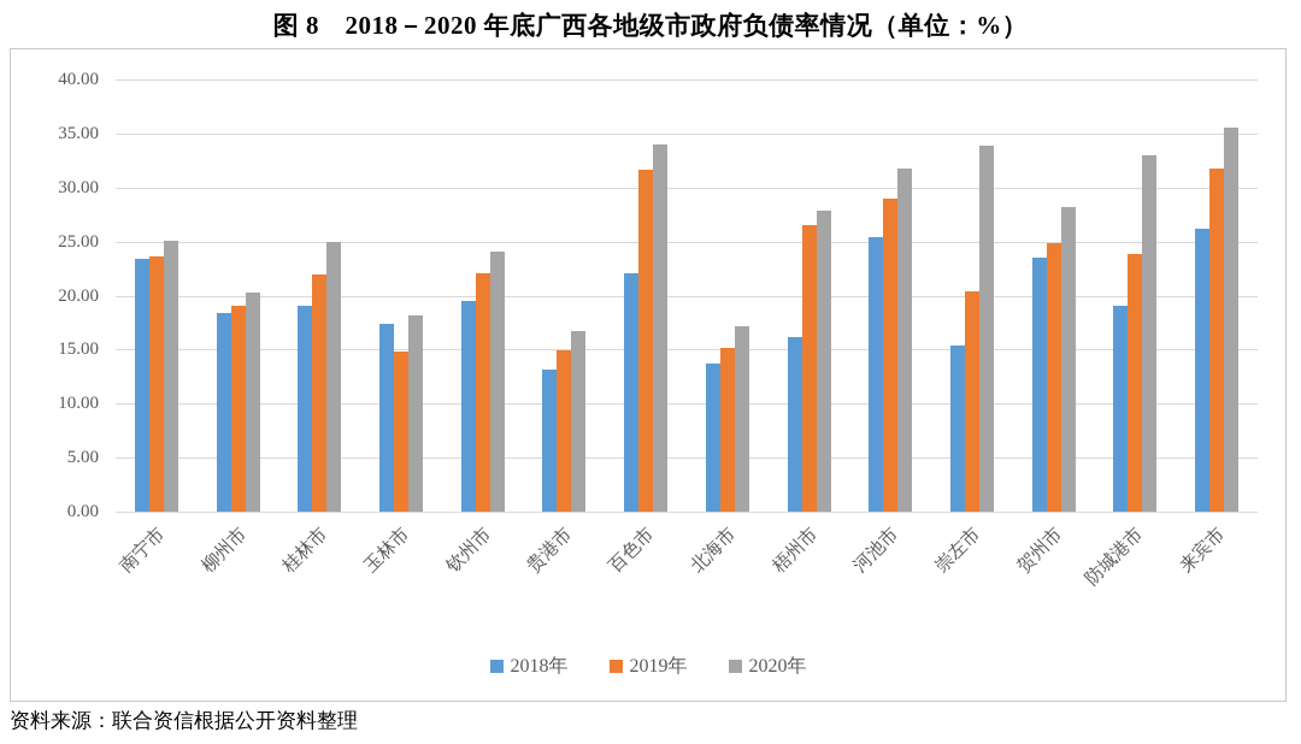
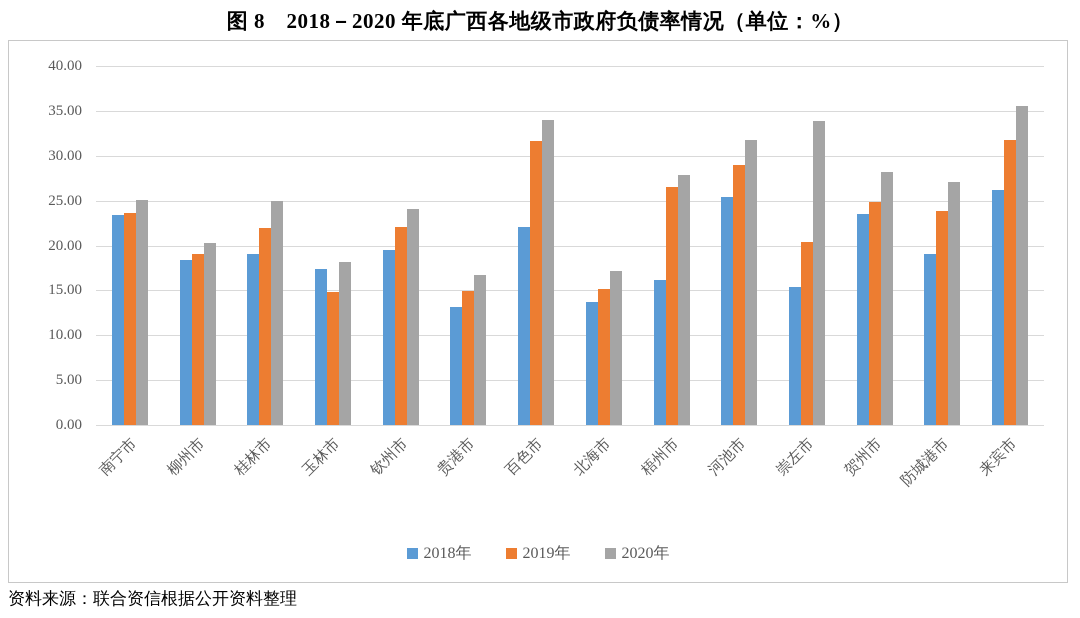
2020年/防城港市: 33 -> 27
